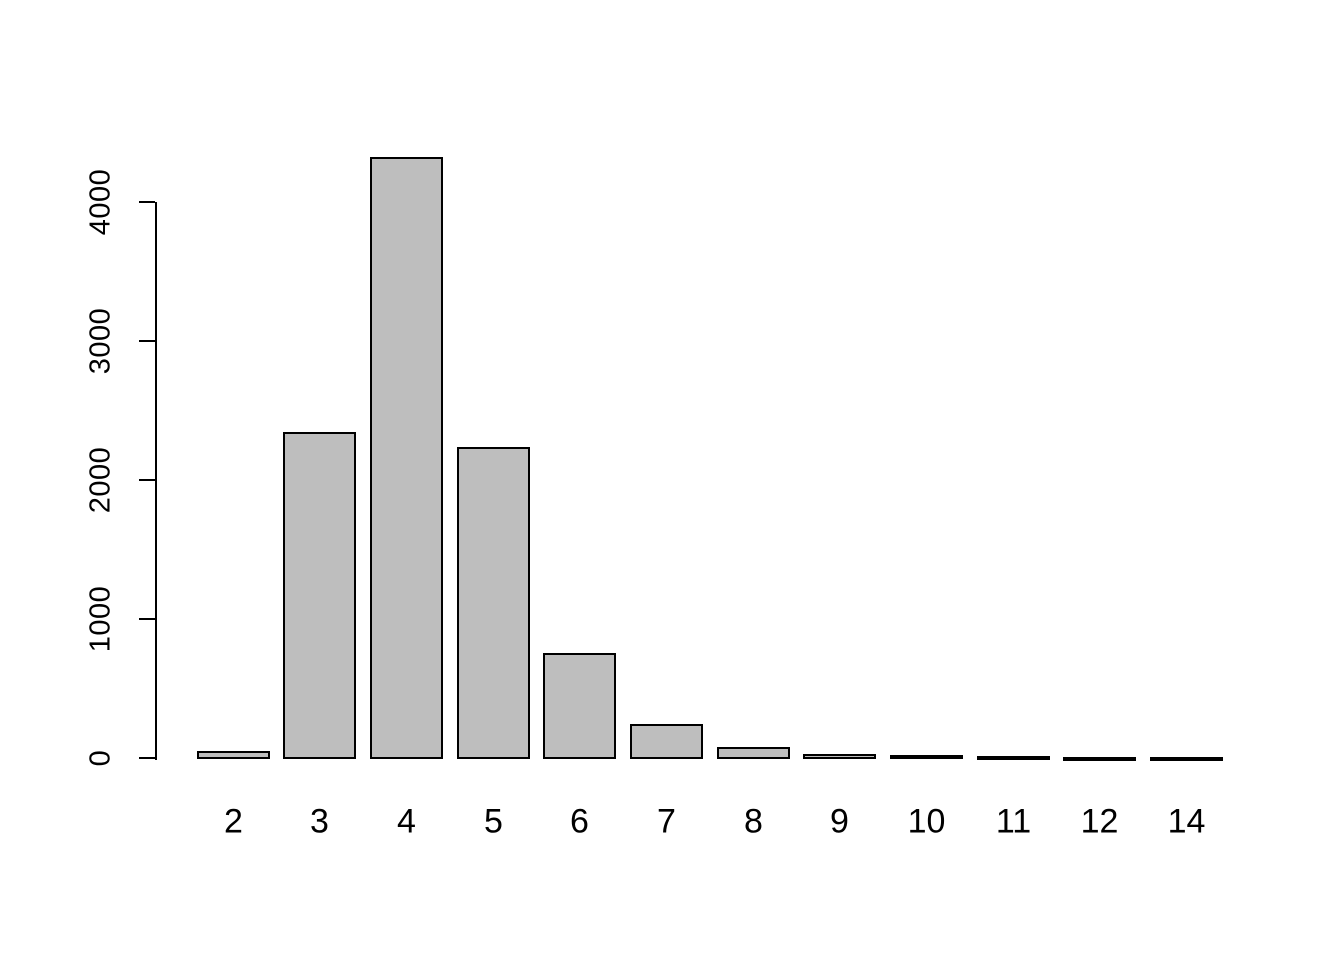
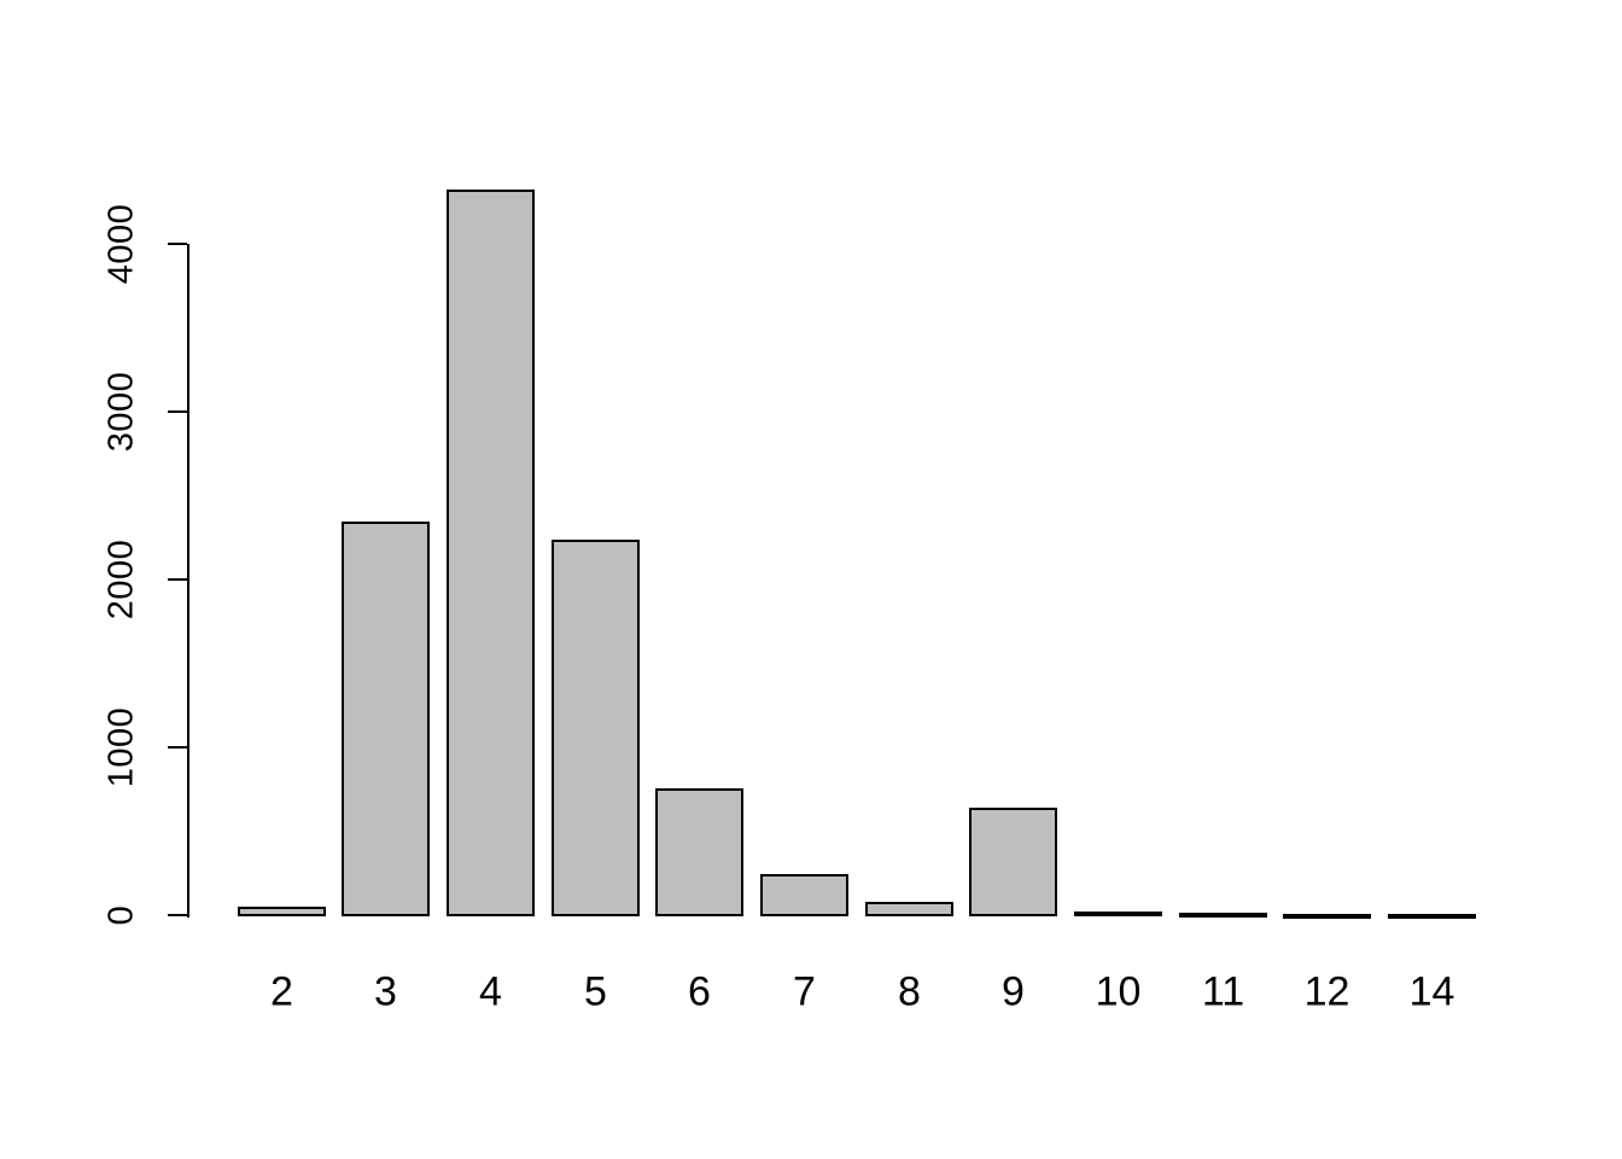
9: 20 -> 630
